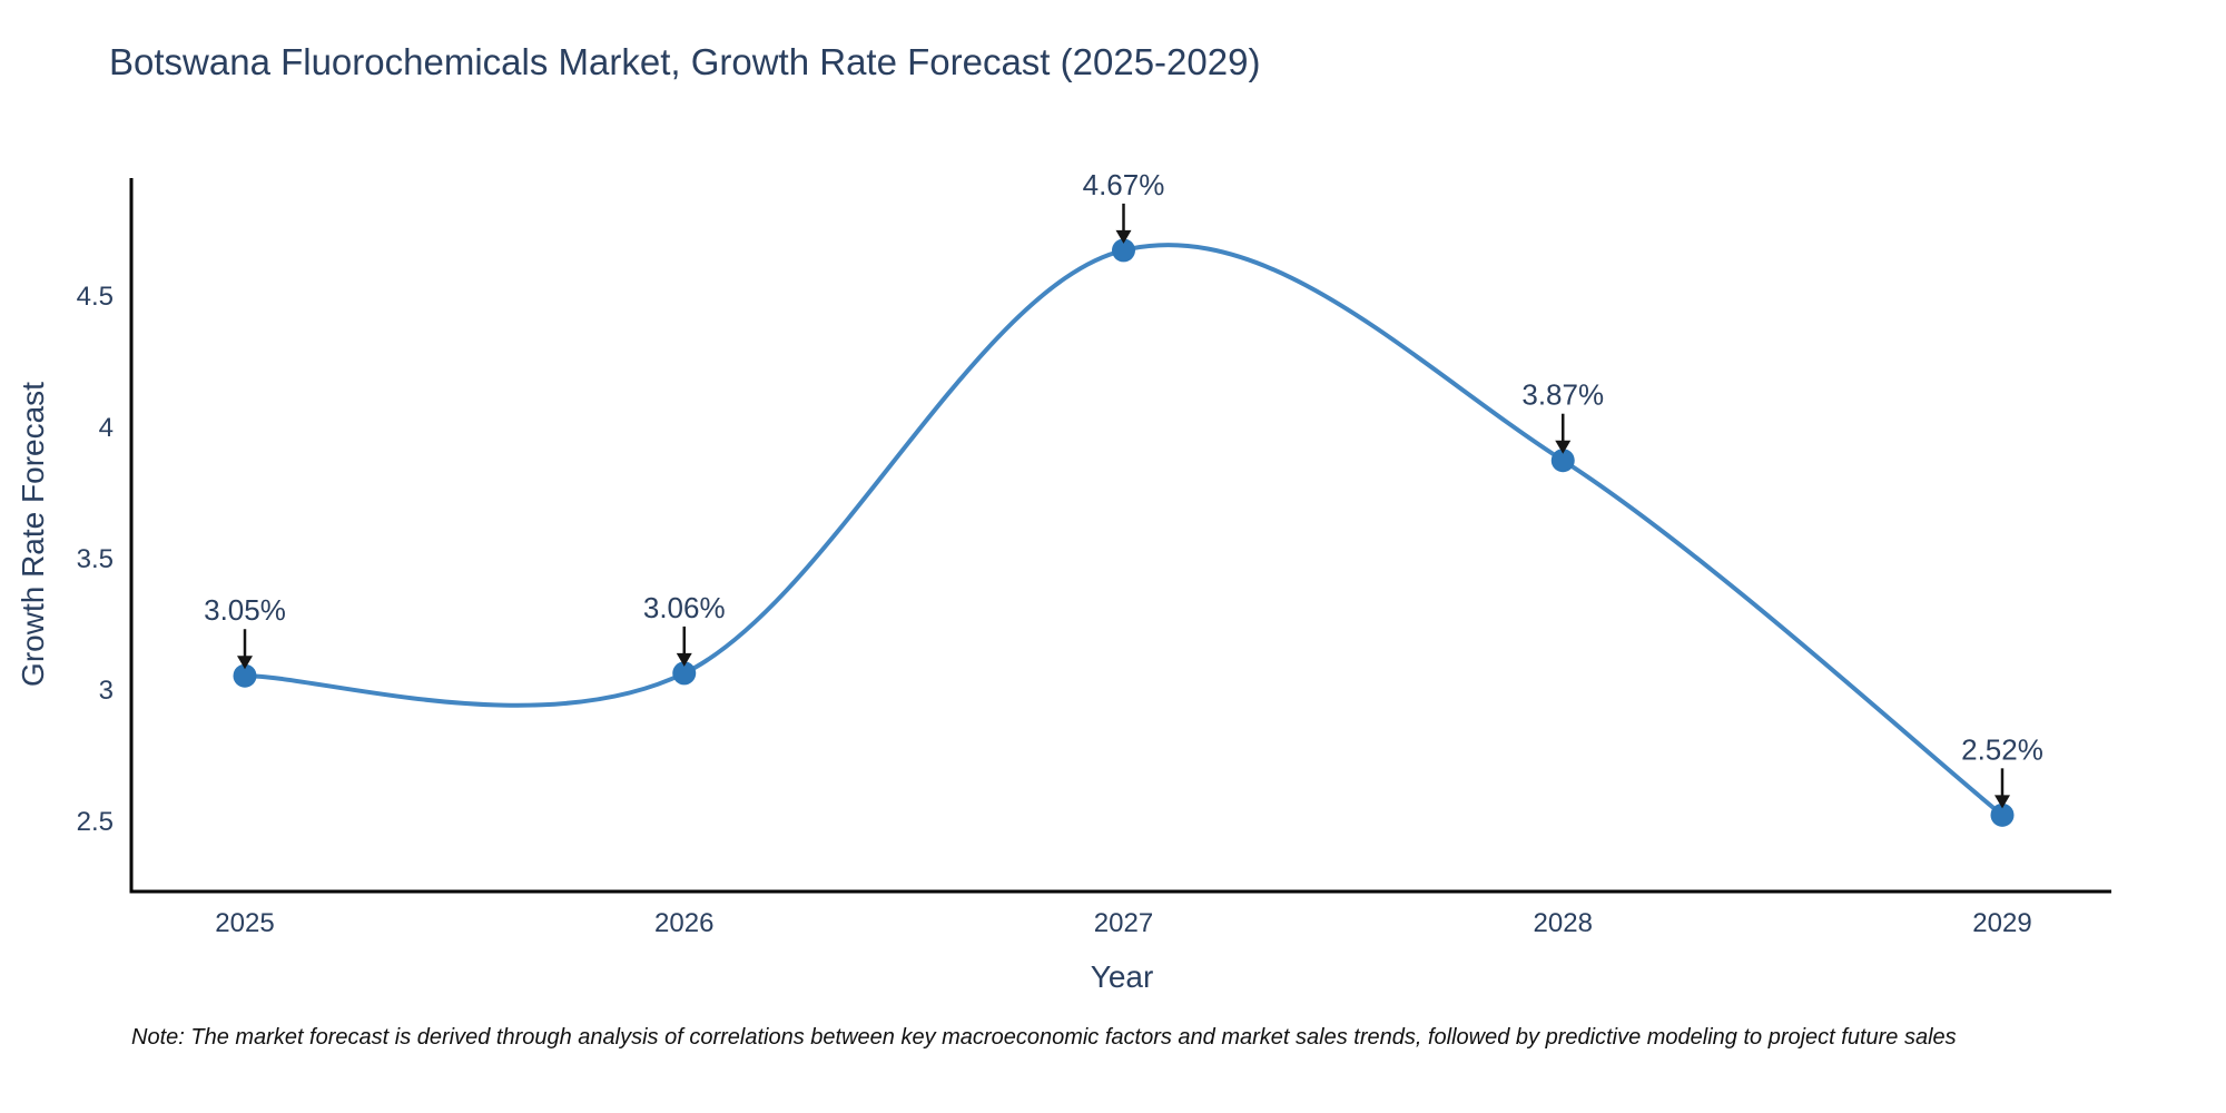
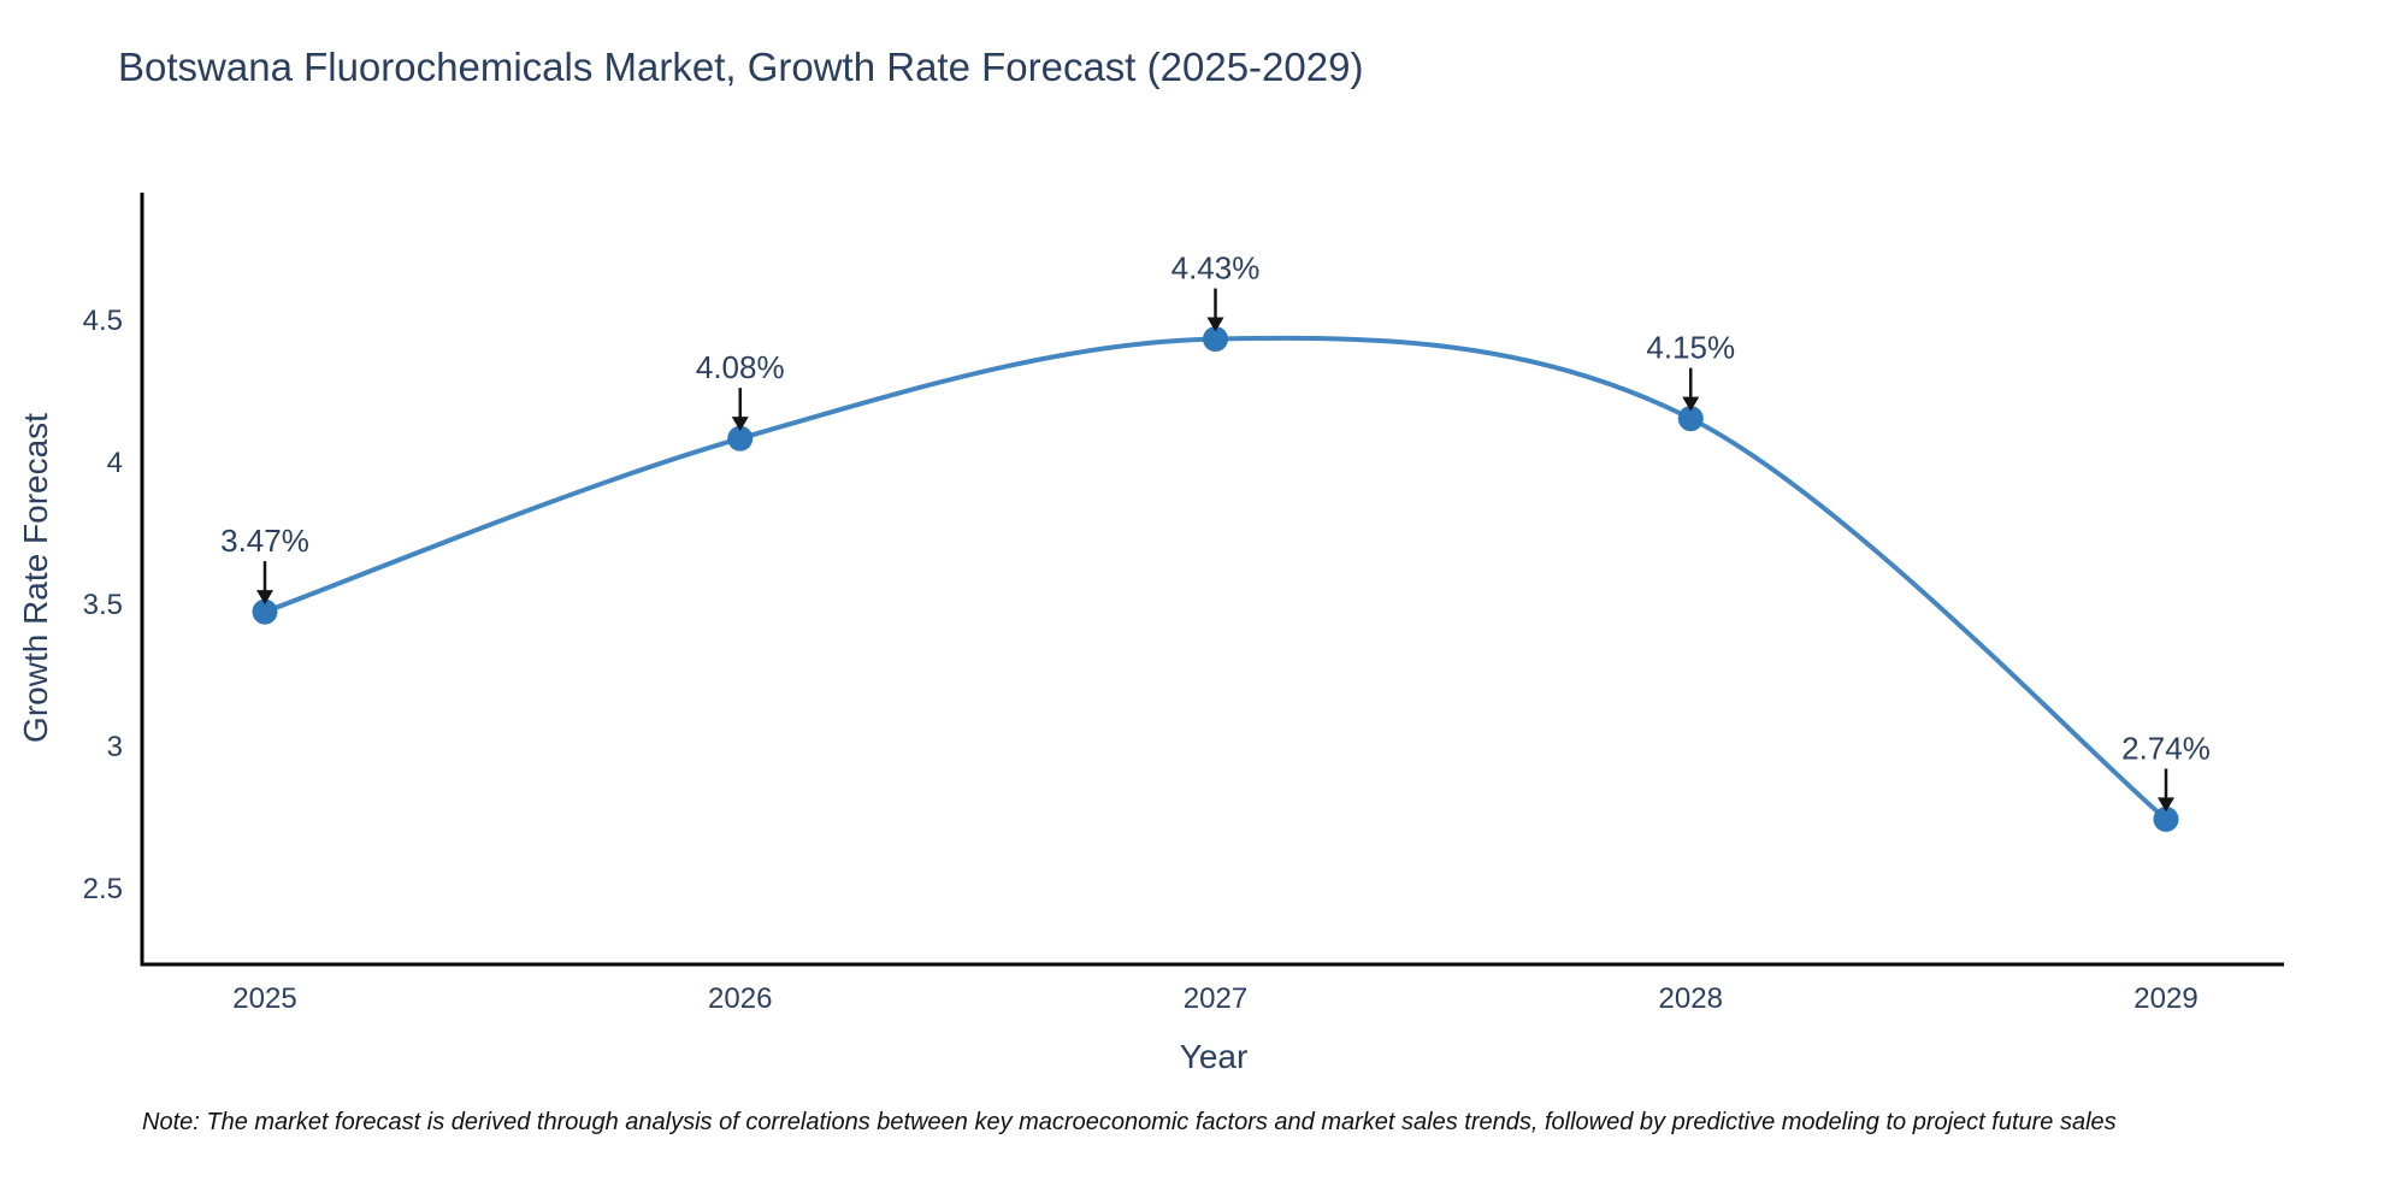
2025: 3.05% -> 3.47%
2026: 3.06% -> 4.08%
2027: 4.67% -> 4.43%
2028: 3.87% -> 4.15%
2029: 2.52% -> 2.74%
